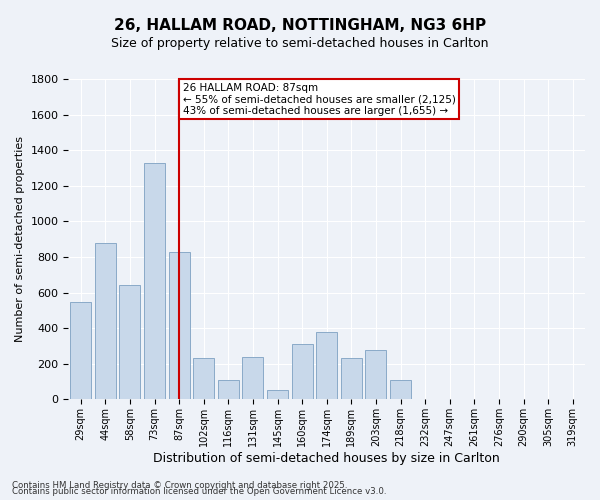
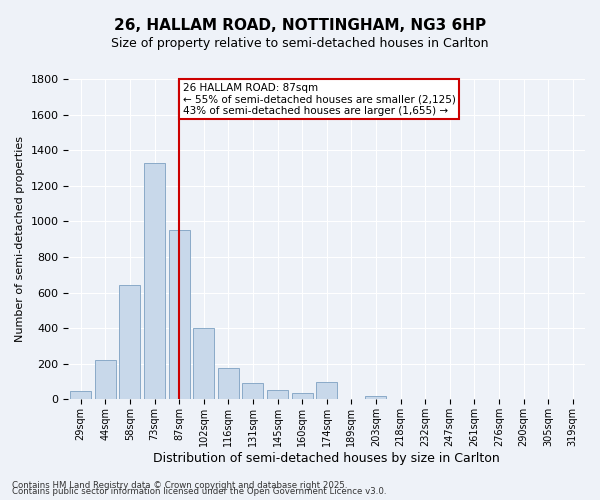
29sqm: 550 -> 50
44sqm: 880 -> 220
87sqm: 830 -> 950
102sqm: 230 -> 400
116sqm: 110 -> 180
131sqm: 240 -> 90
160sqm: 310 -> 40
174sqm: 380 -> 100
189sqm: 230 -> 0
203sqm: 280 -> 20
218sqm: 110 -> 0
